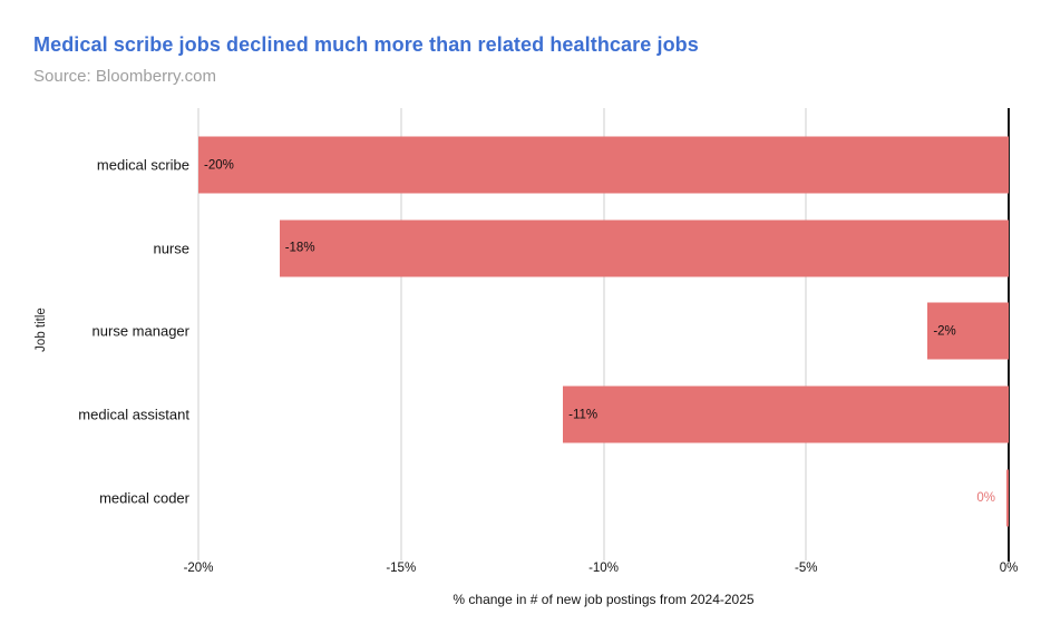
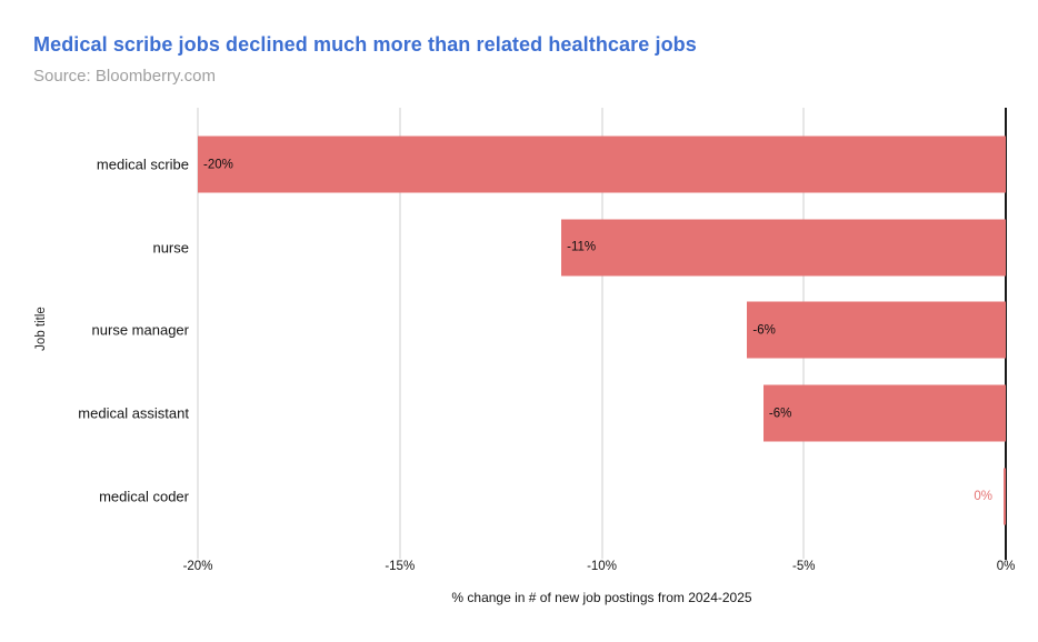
nurse: -18% -> -11%
nurse manager: -2% -> -6%
medical assistant: -11% -> -6%
